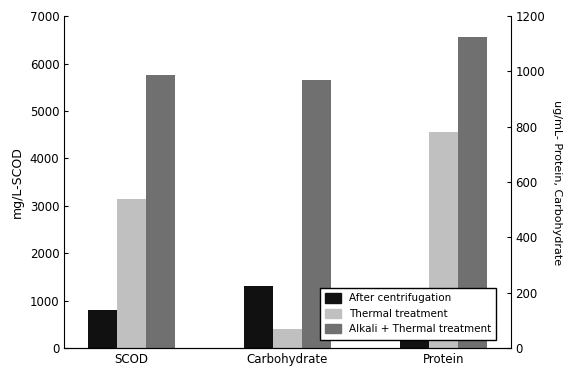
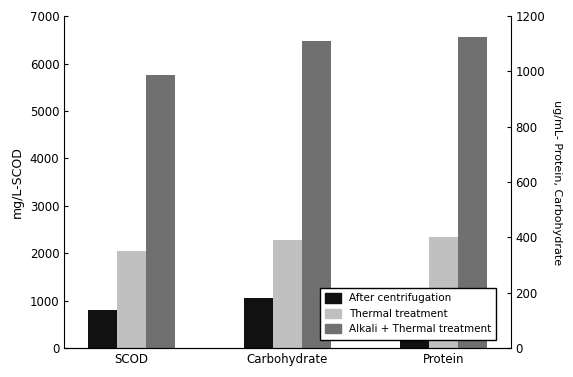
Thermal treatment/SCOD: 3150 -> 2050
After centrifugation/Carbohydrate: 1300 -> 1050
Thermal treatment/Carbohydrate: 400 -> 2280
Alkali + Thermal treatment/Carbohydrate: 5650 -> 6480
Thermal treatment/Protein: 4550 -> 2350
